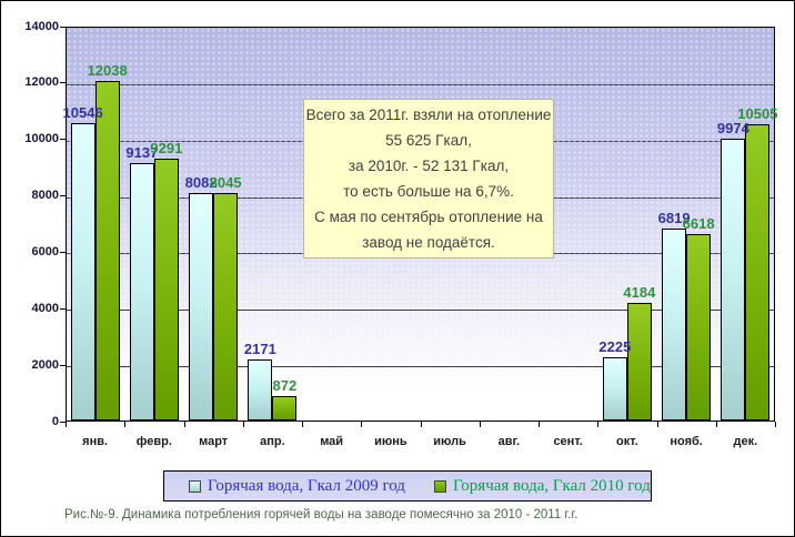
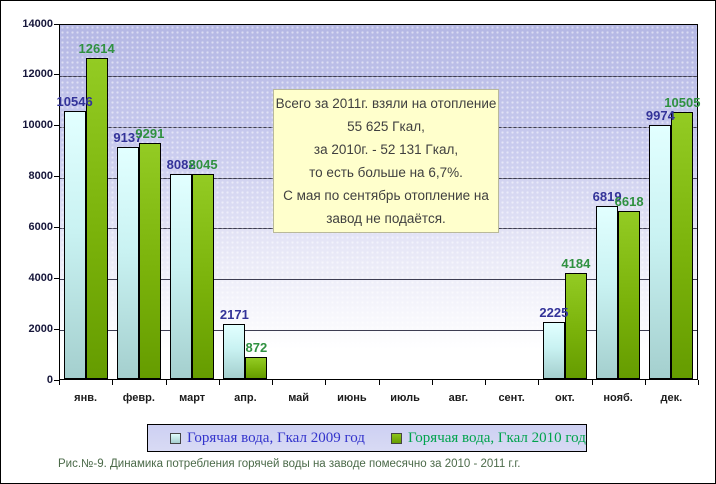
Горячая вода, Гкал 2010 год/янв.: 12038 -> 12614
